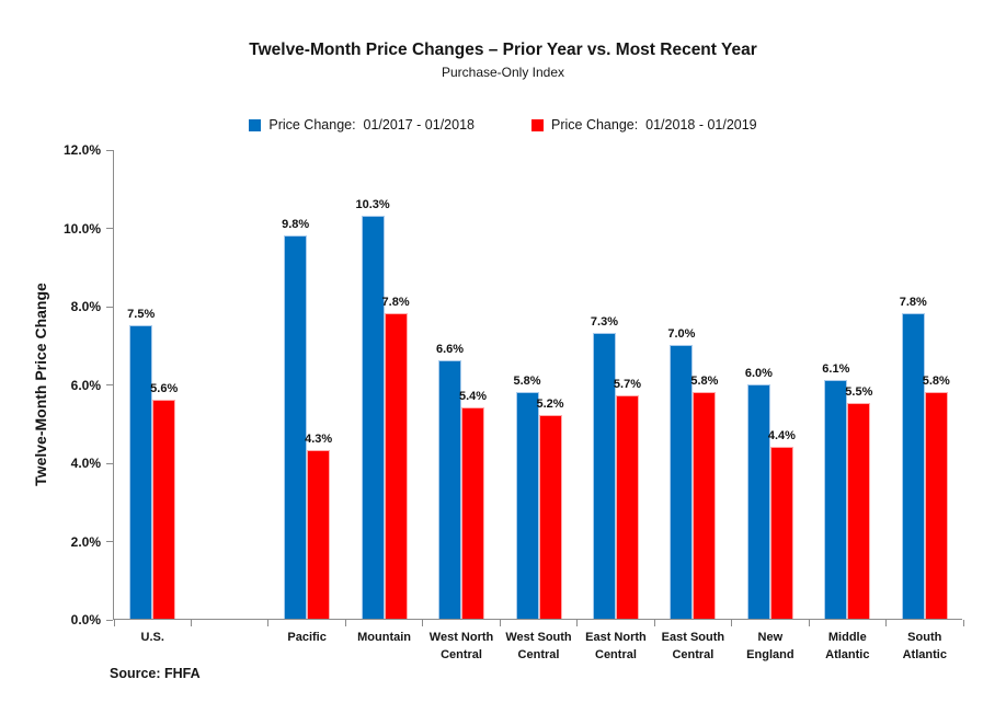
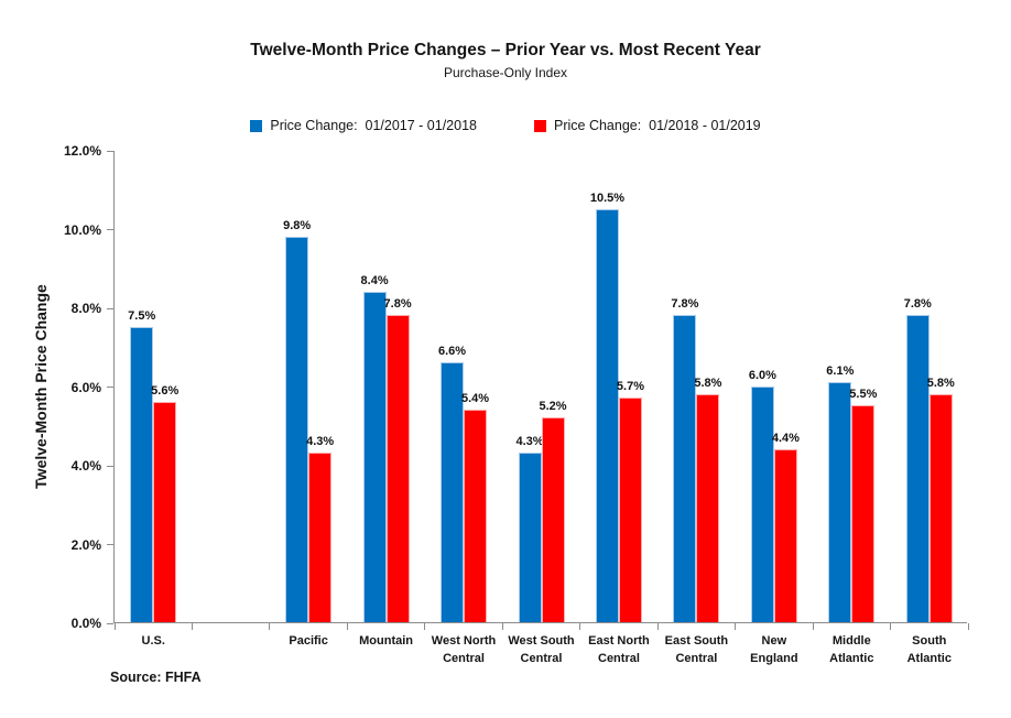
Price Change: 01/2017 - 01/2018/Mountain: 10.3% -> 8.4%
Price Change: 01/2017 - 01/2018/West South Central: 5.8% -> 4.3%
Price Change: 01/2017 - 01/2018/East North Central: 7.3% -> 10.5%
Price Change: 01/2017 - 01/2018/East South Central: 7.0% -> 7.8%
